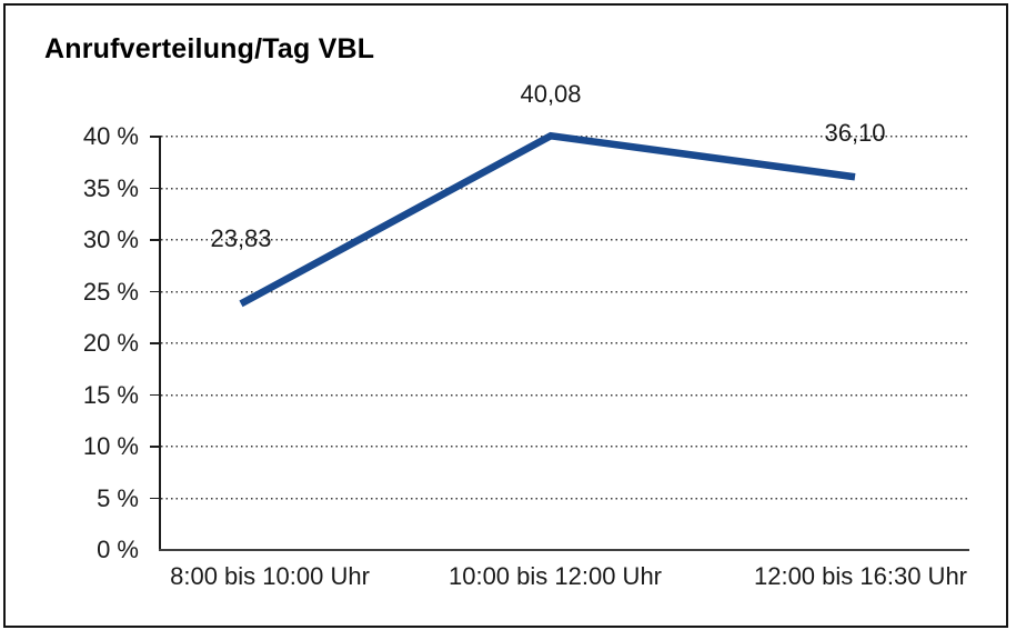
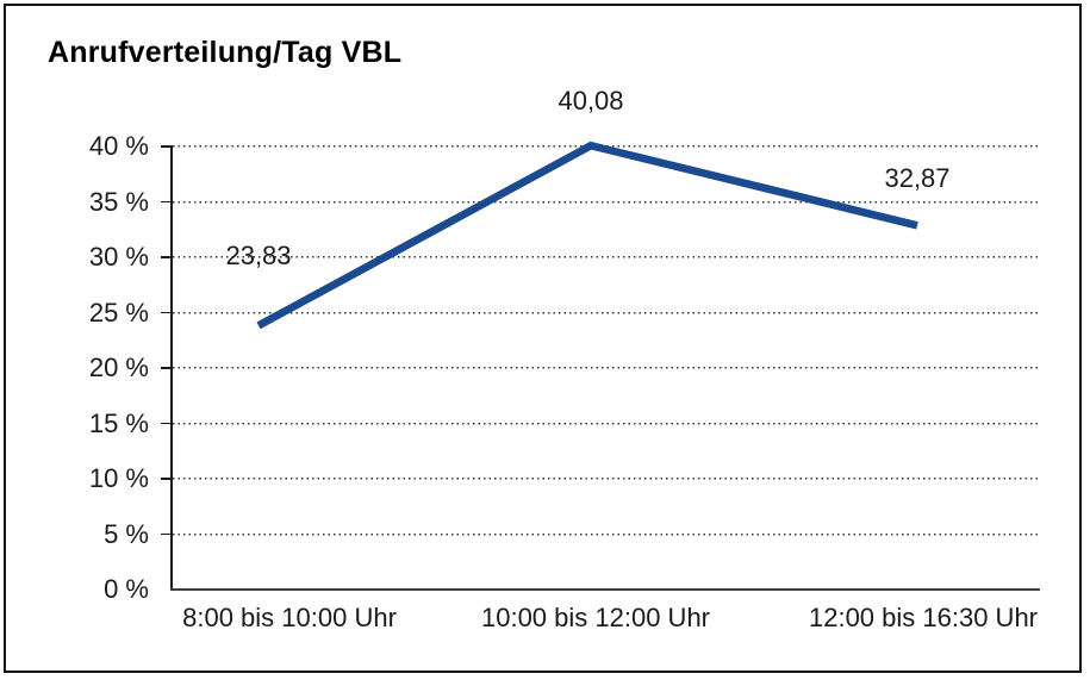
12:00 bis 16:30 Uhr: 36,10 -> 32,87
